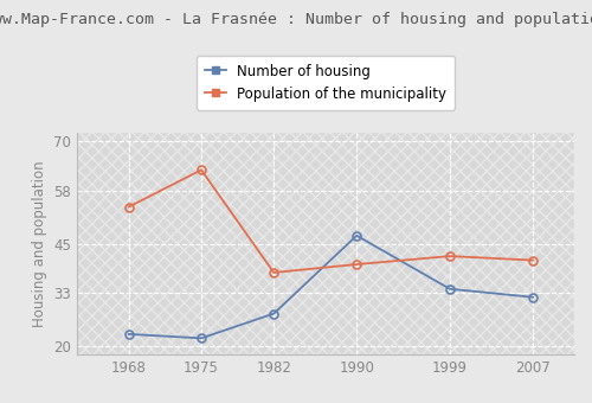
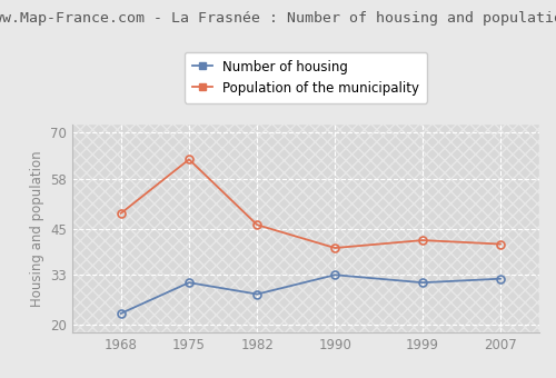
Population of the municipality/1968: 54 -> 49
Number of housing/1975: 22 -> 31
Population of the municipality/1982: 38 -> 46
Number of housing/1990: 47 -> 33
Number of housing/1999: 34 -> 31
